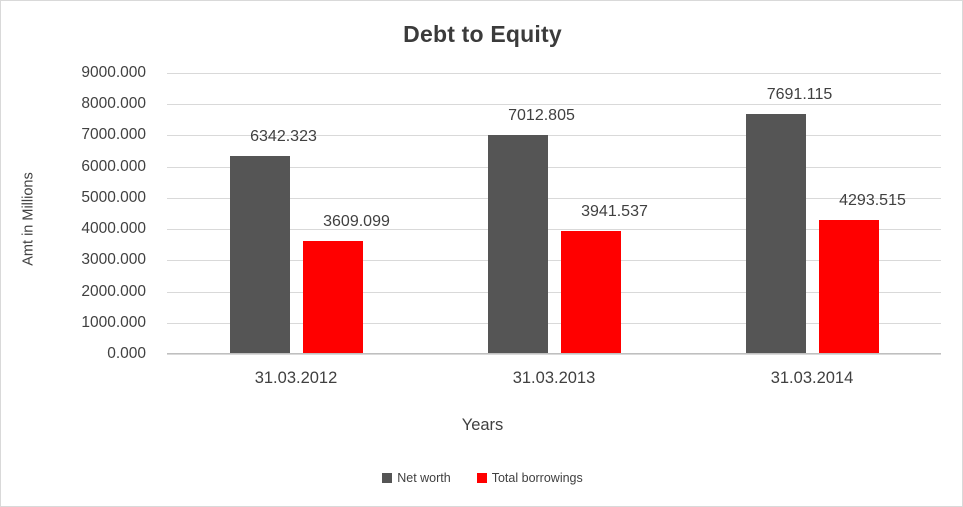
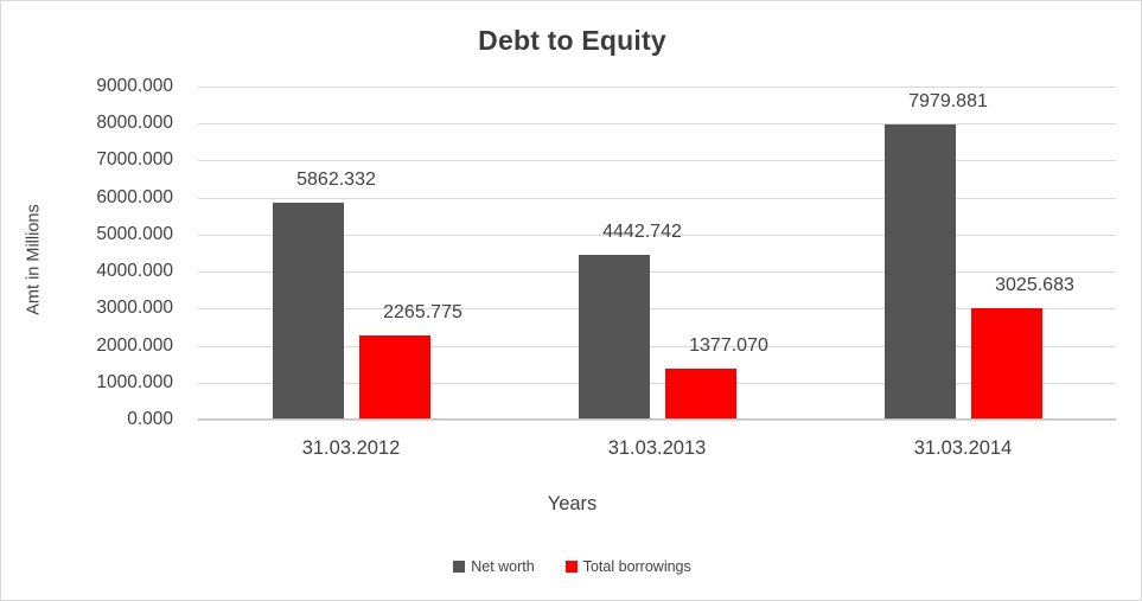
Net worth/31.03.2012: 6342.323 -> 5862.332
Total borrowings/31.03.2012: 3609.099 -> 2265.775
Net worth/31.03.2013: 7012.805 -> 4442.742
Total borrowings/31.03.2013: 3941.537 -> 1377.070
Net worth/31.03.2014: 7691.115 -> 7979.881
Total borrowings/31.03.2014: 4293.515 -> 3025.683
